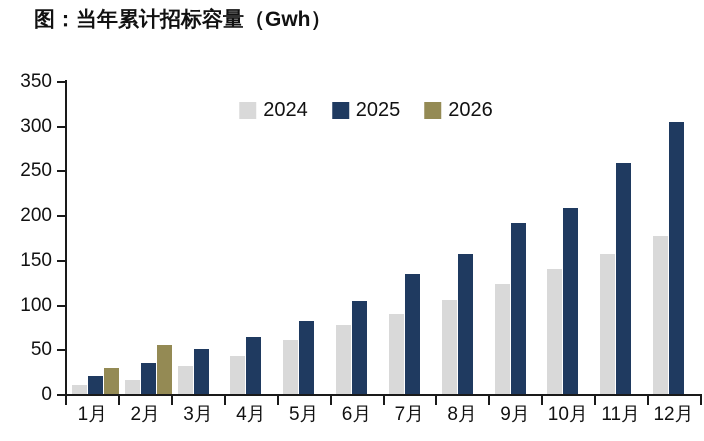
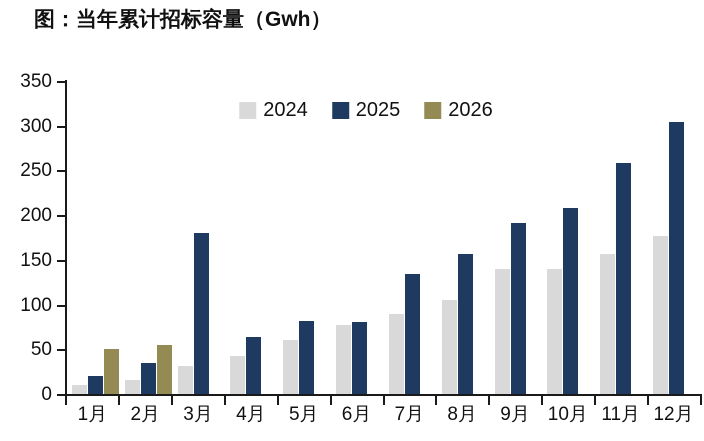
2026/1月: 30 -> 50
2025/3月: 50 -> 180
2025/6月: 100 -> 80
2024/9月: 120 -> 140
